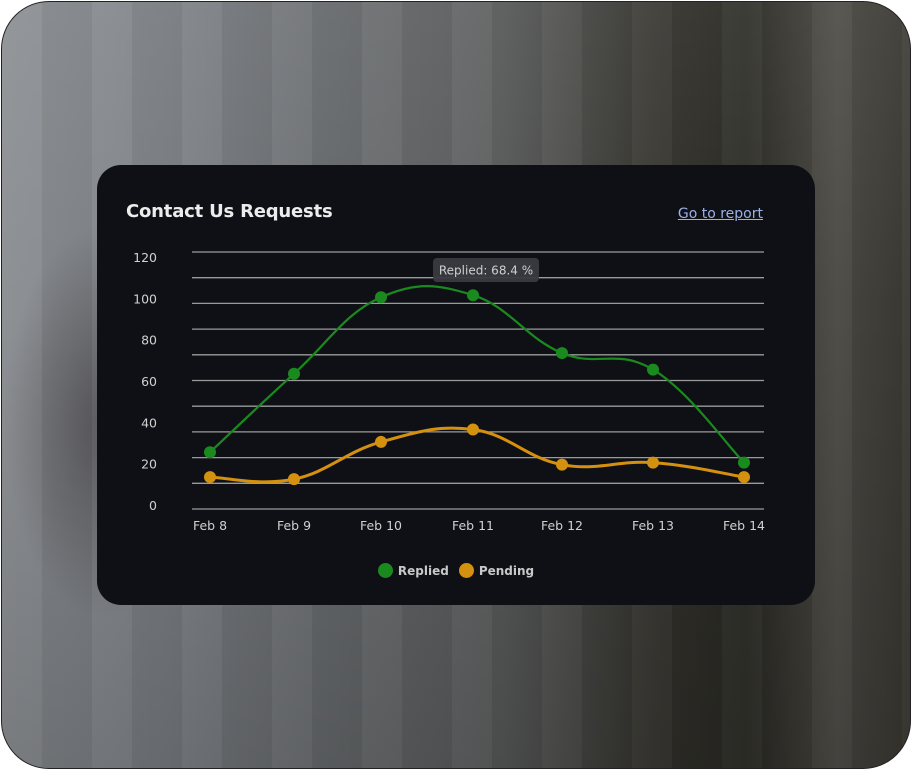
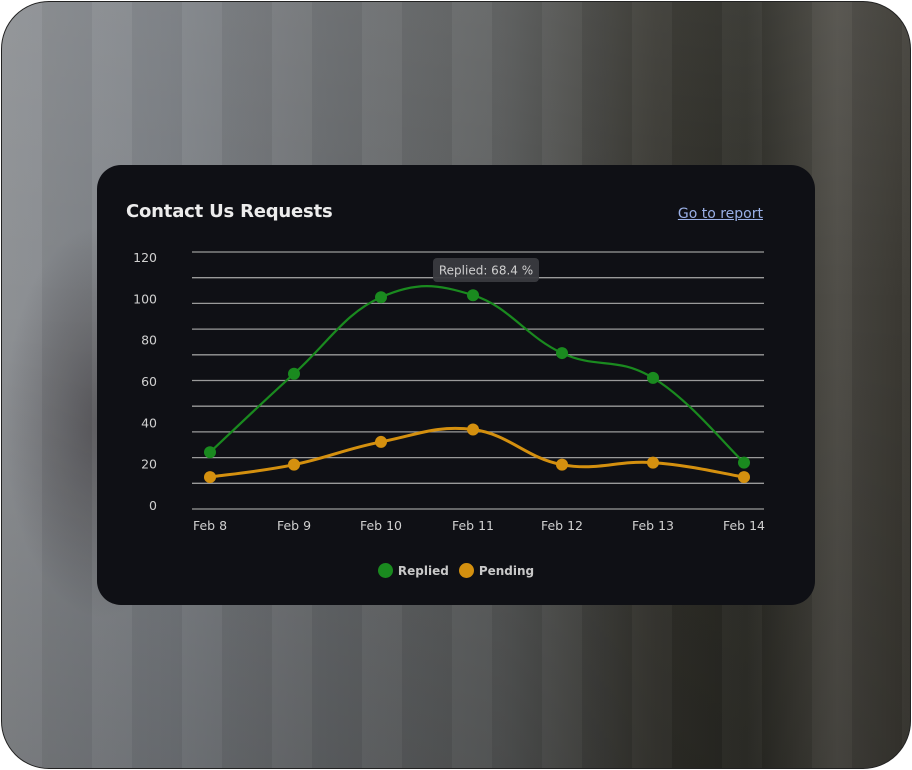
Pending/Feb 9: 13 -> 20
Replied/Feb 13: 66 -> 62
